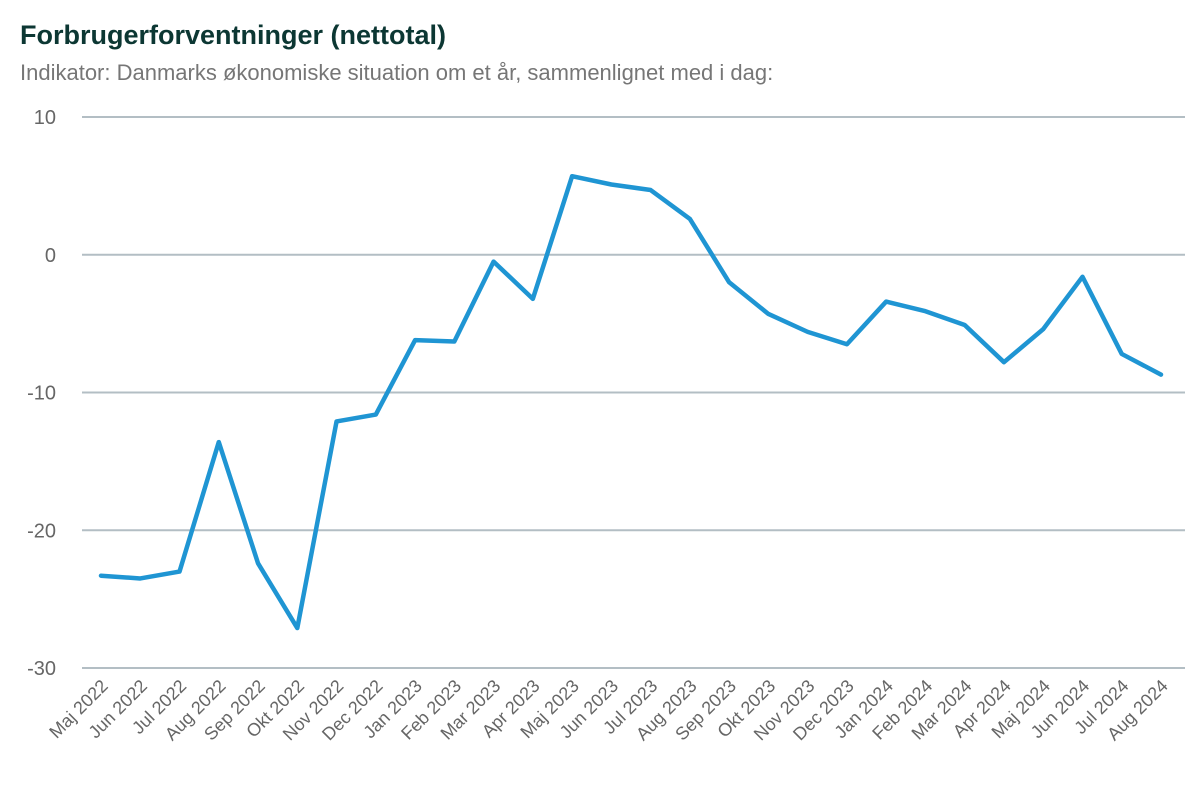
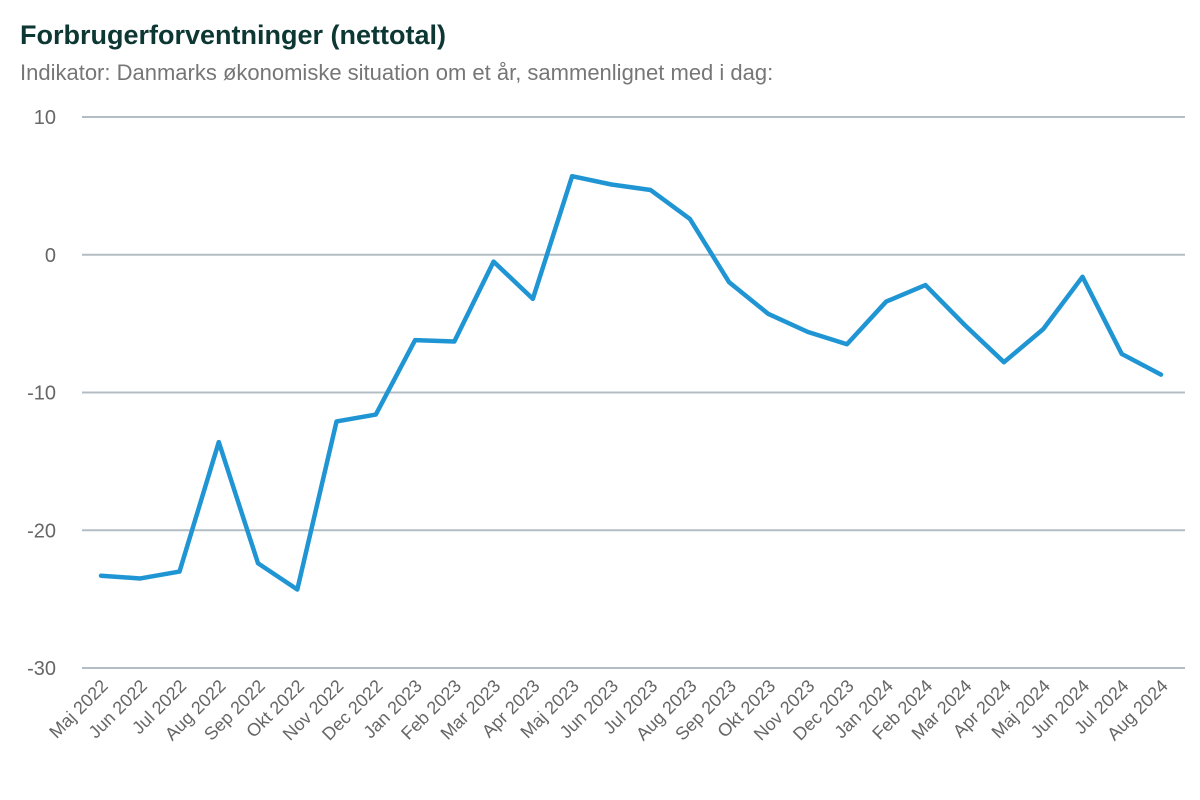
Okt 2022: -27.1 -> -24.3
Feb 2024: -4.1 -> -2.2
